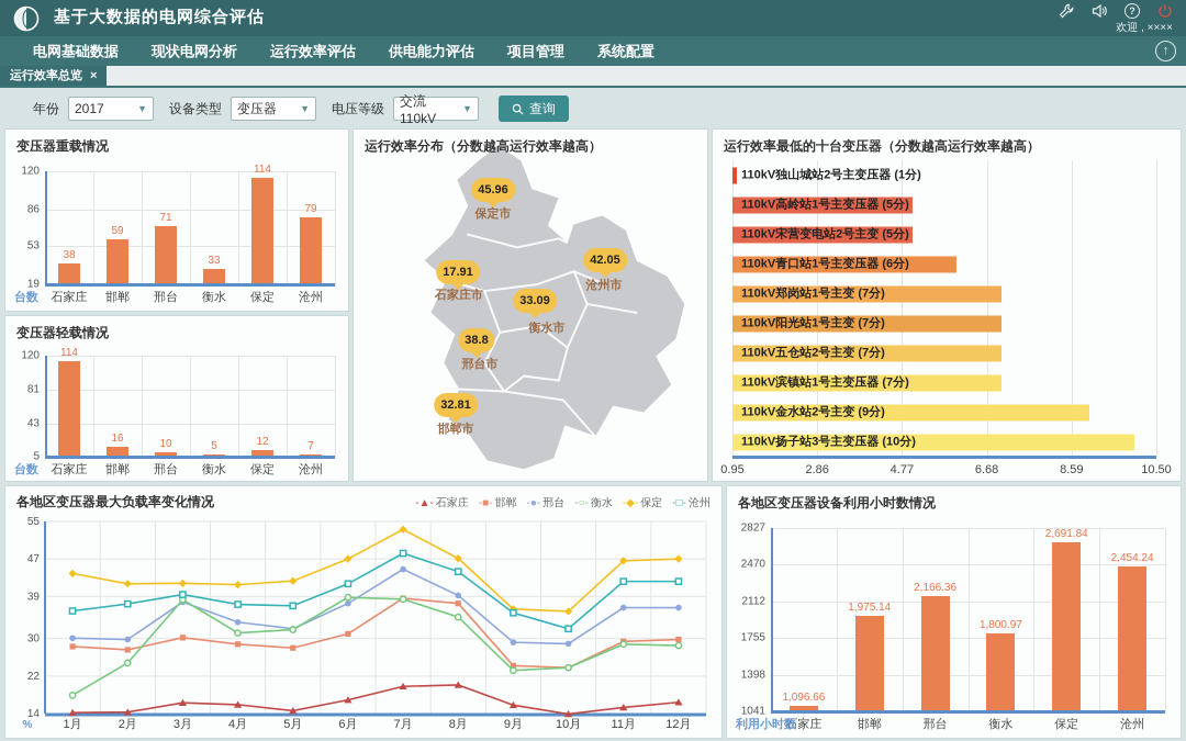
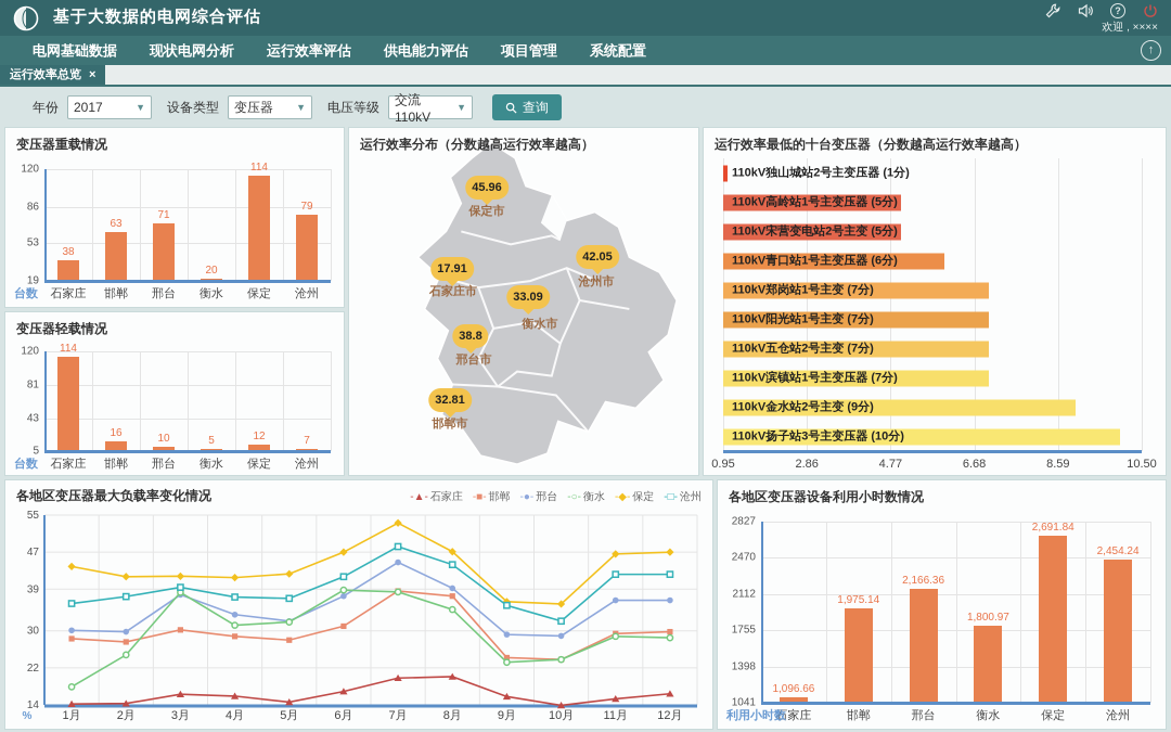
变压器重载情况/邯郸: 59 -> 63
变压器重载情况/衡水: 33 -> 20
